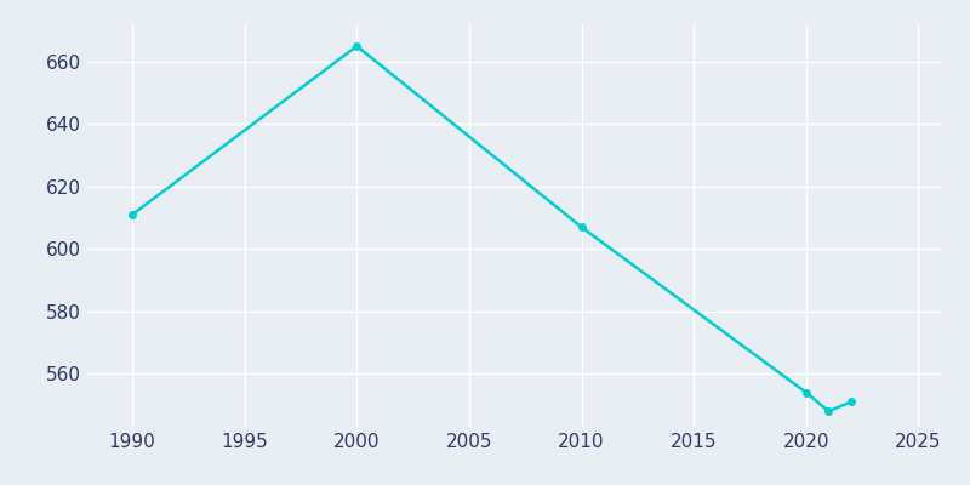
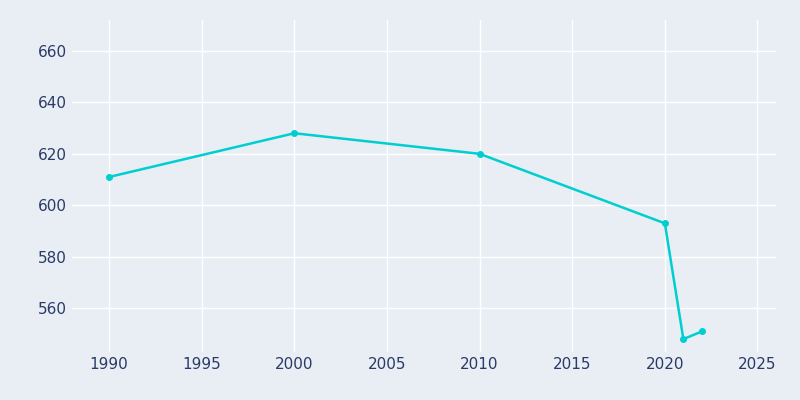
2000: 665 -> 628
2010: 607 -> 620
2020: 554 -> 593
